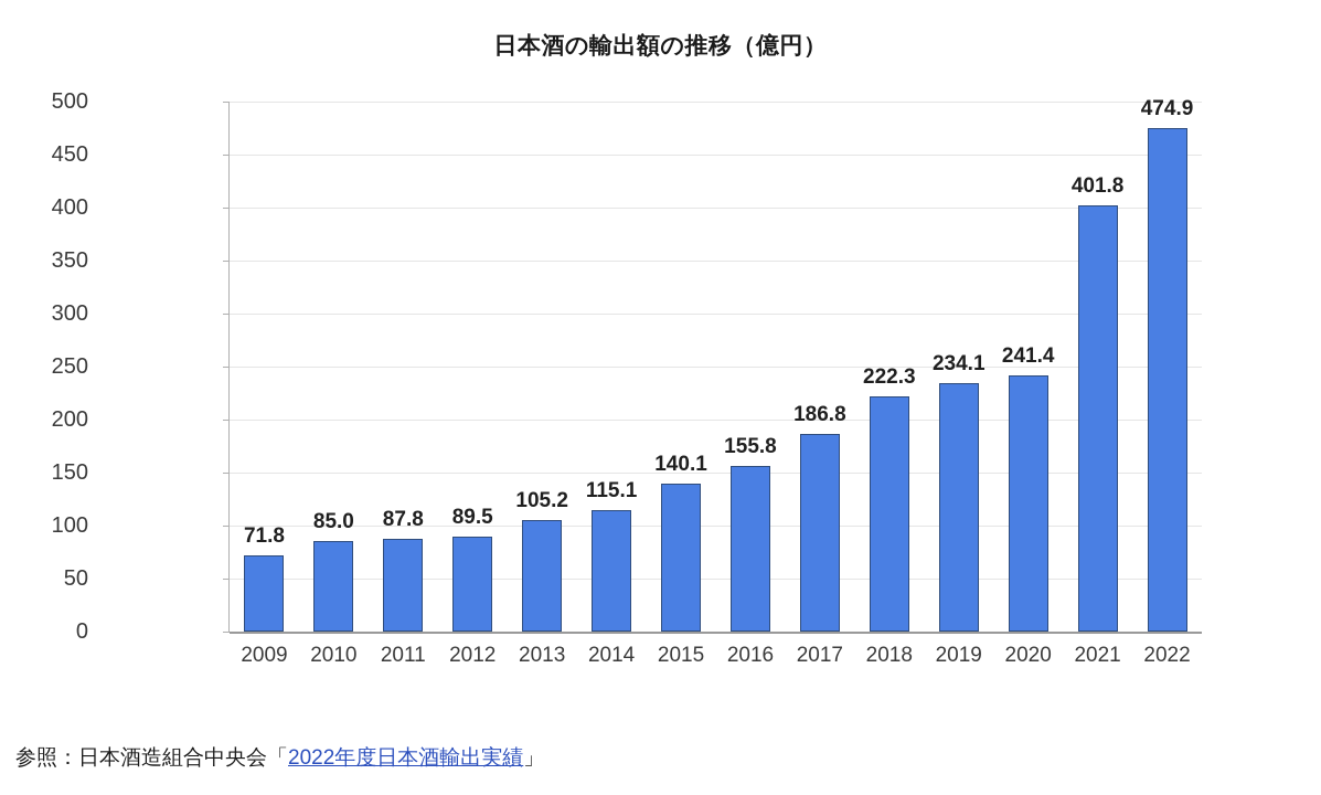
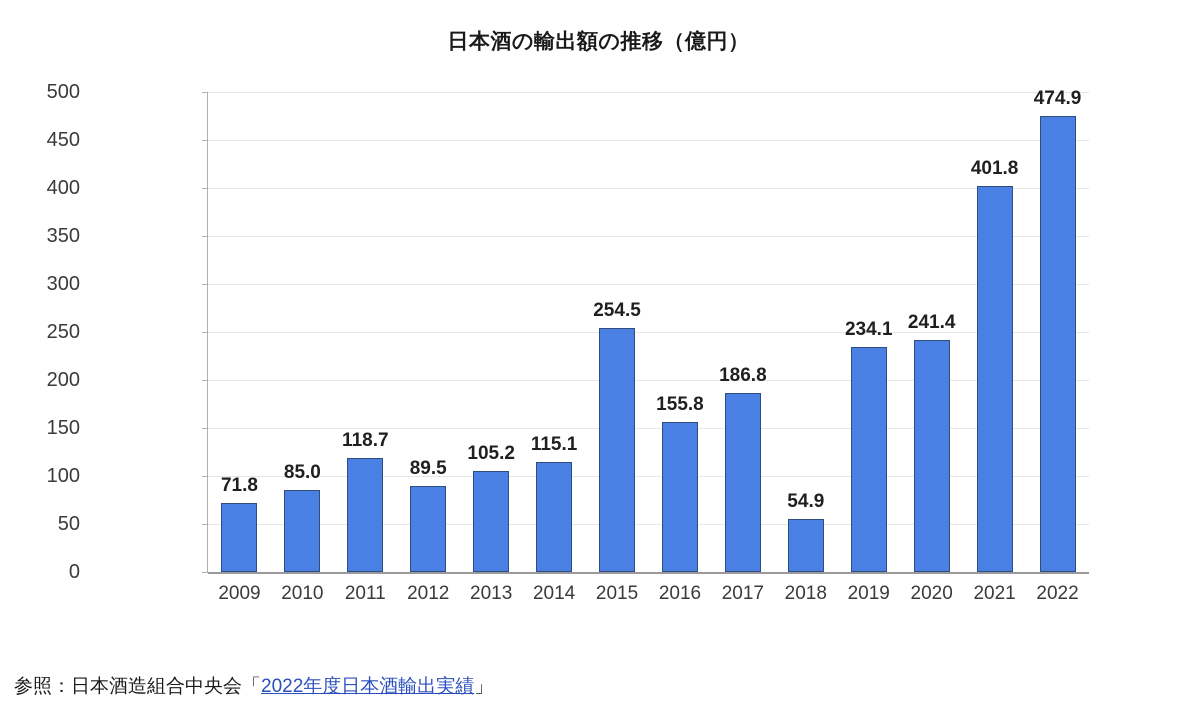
2011: 87.8 -> 118.7
2015: 140.1 -> 254.5
2018: 222.3 -> 54.9
